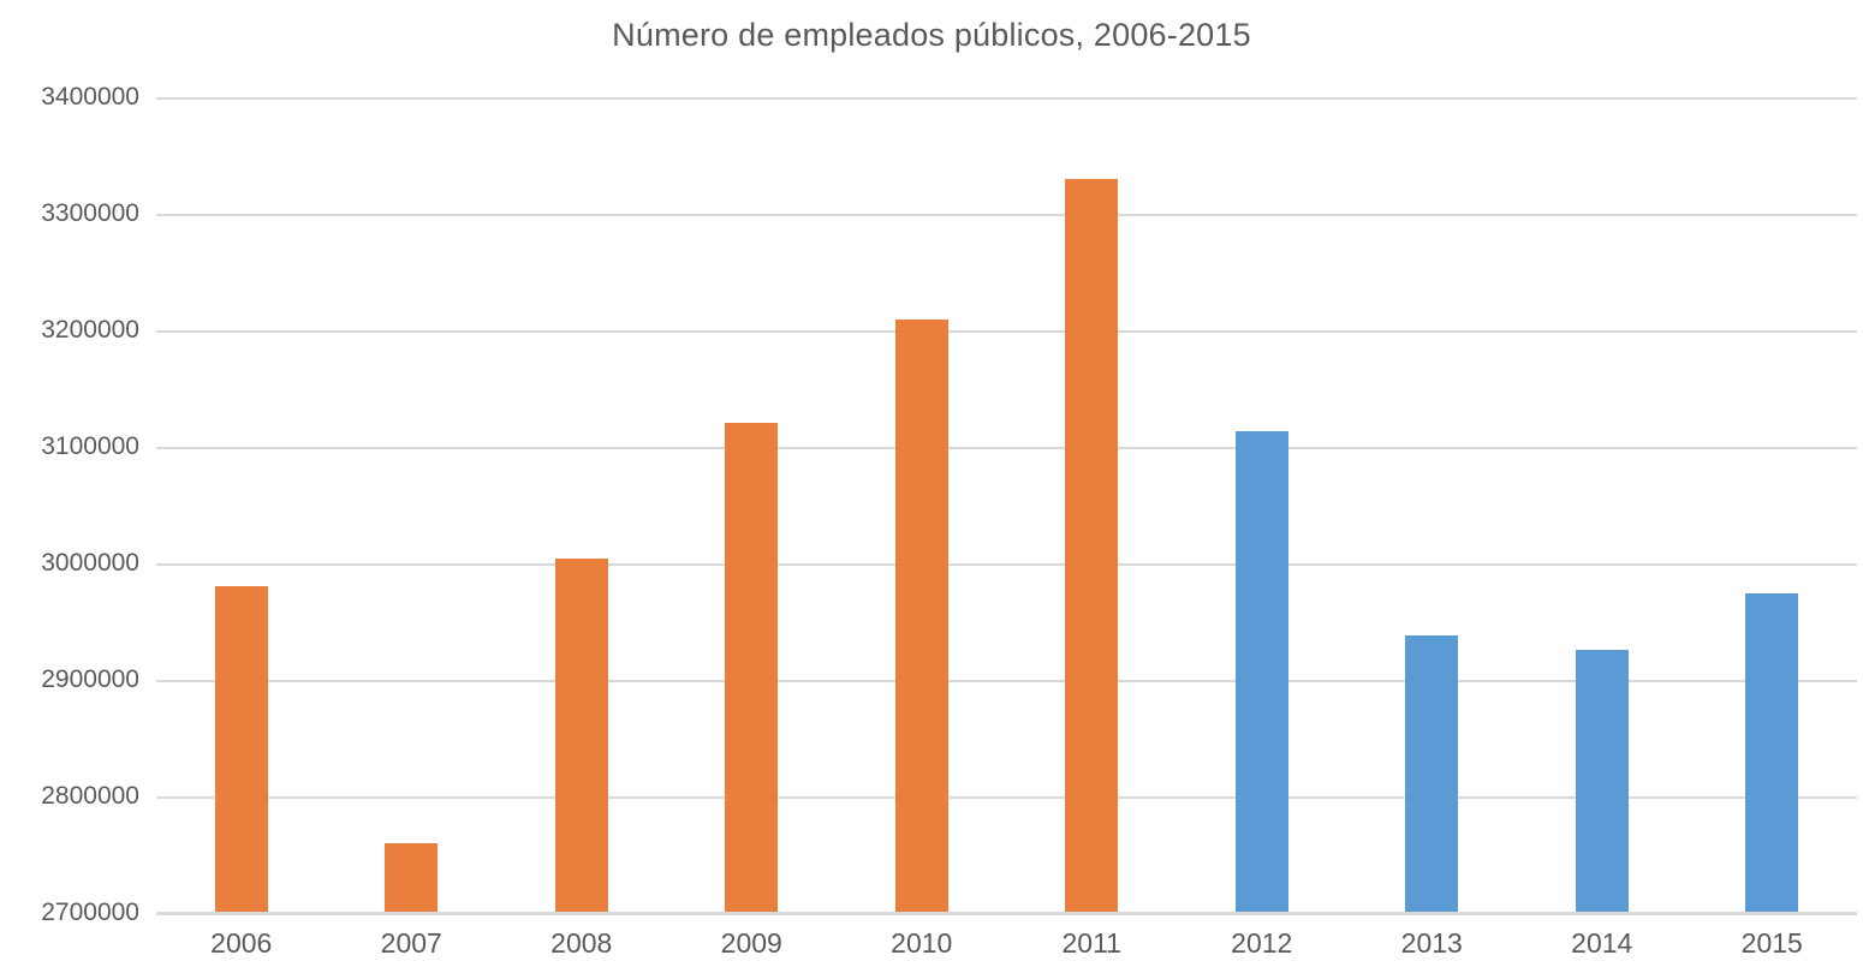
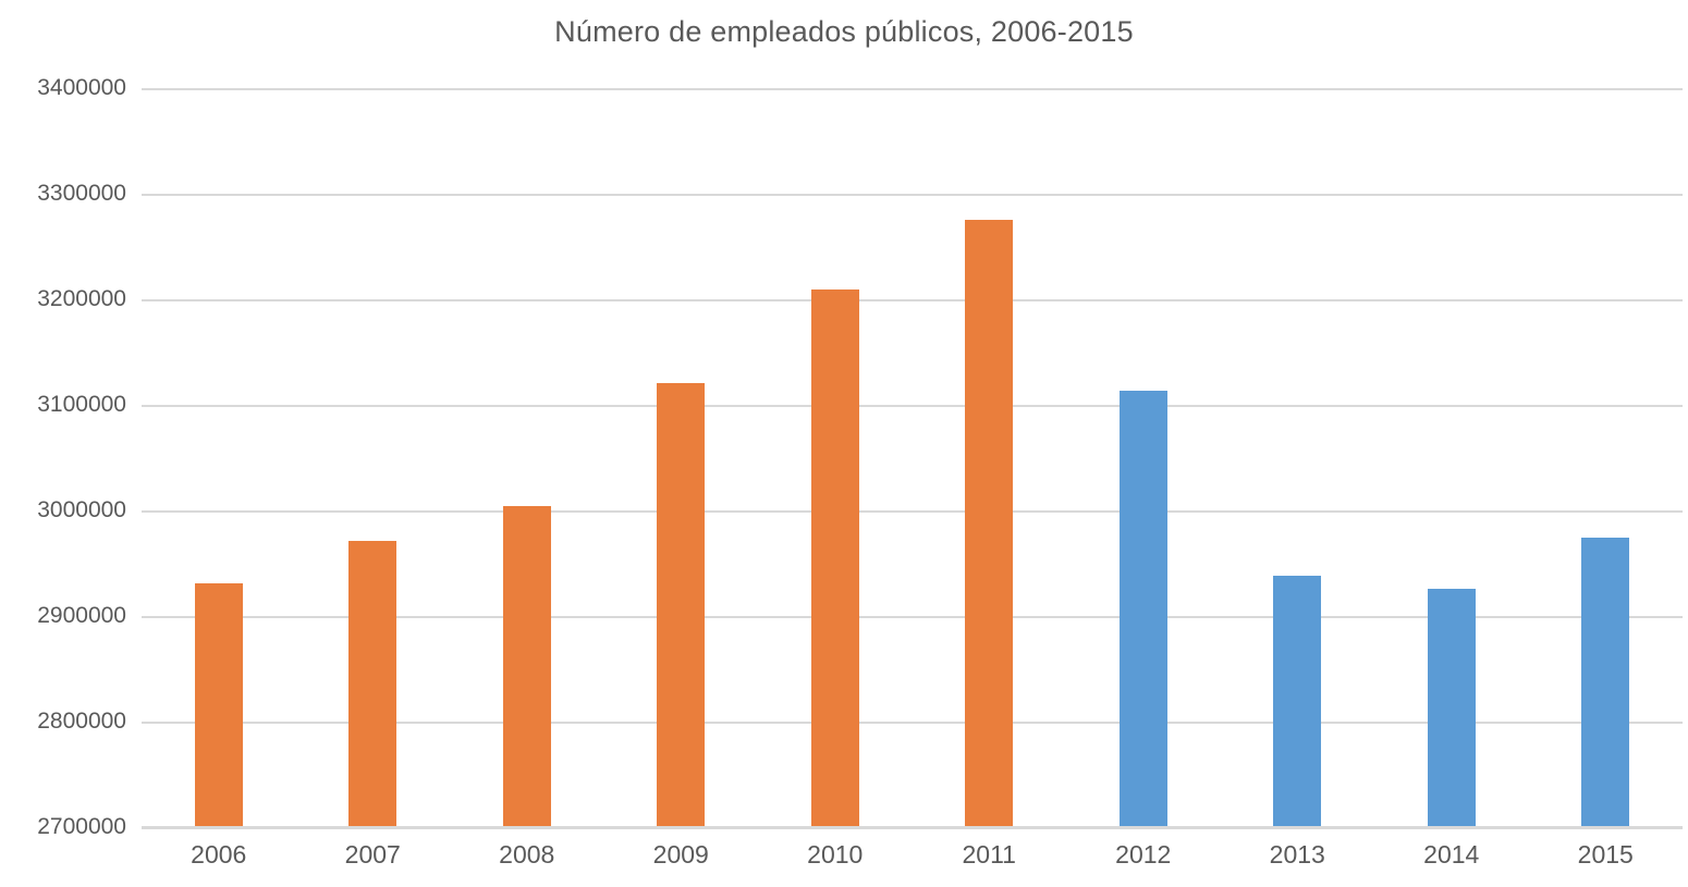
2006: 2980000 -> 2930000
2007: 2760000 -> 2970000
2011: 3330000 -> 3280000
